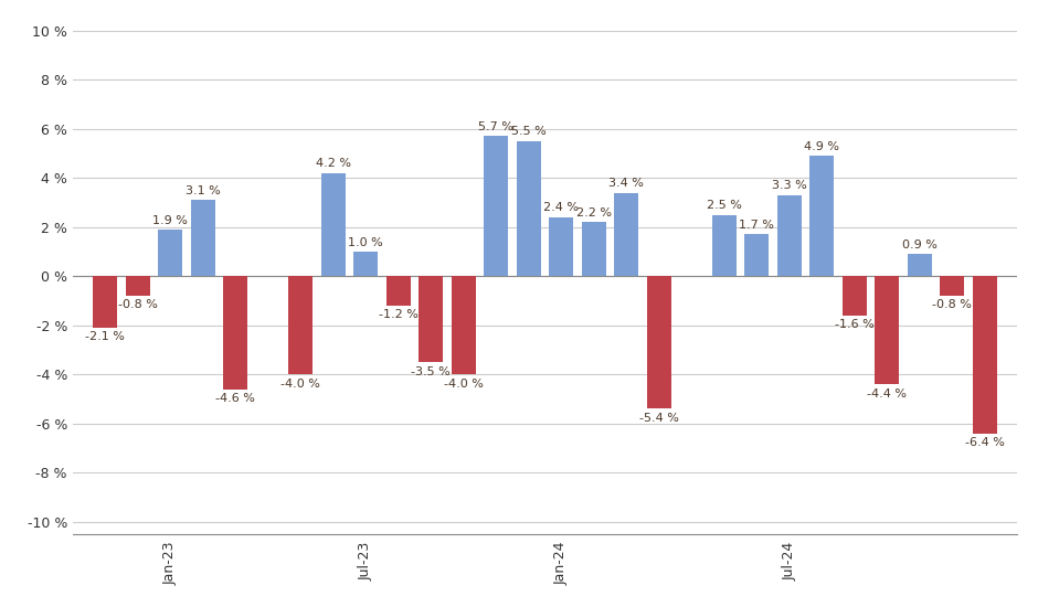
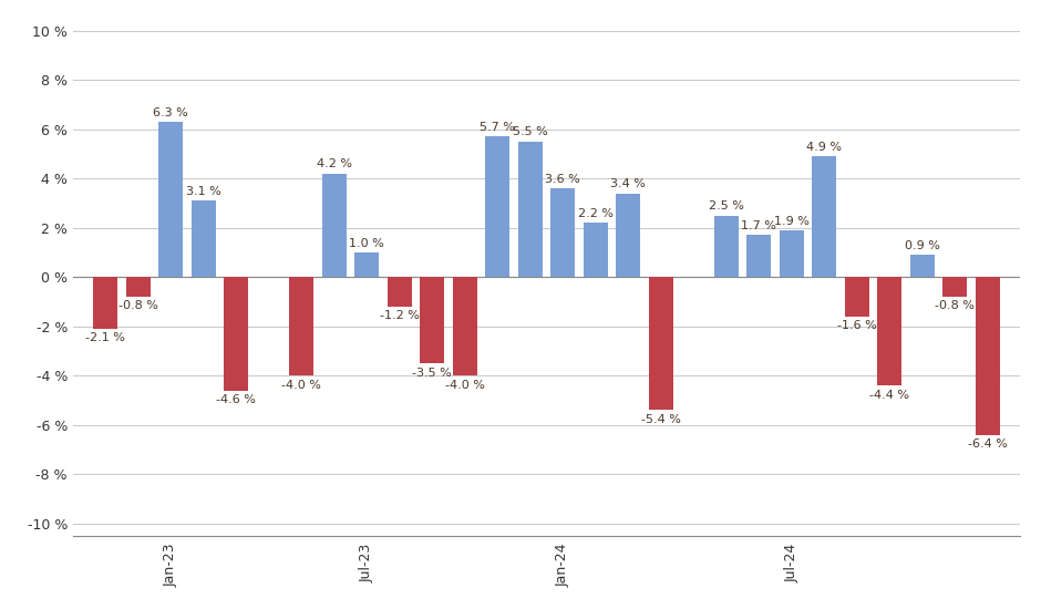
Jan-23: 1.9 -> 6.3
Jan-24: 2.4 -> 3.6
Jul-24: 3.3 -> 1.9
